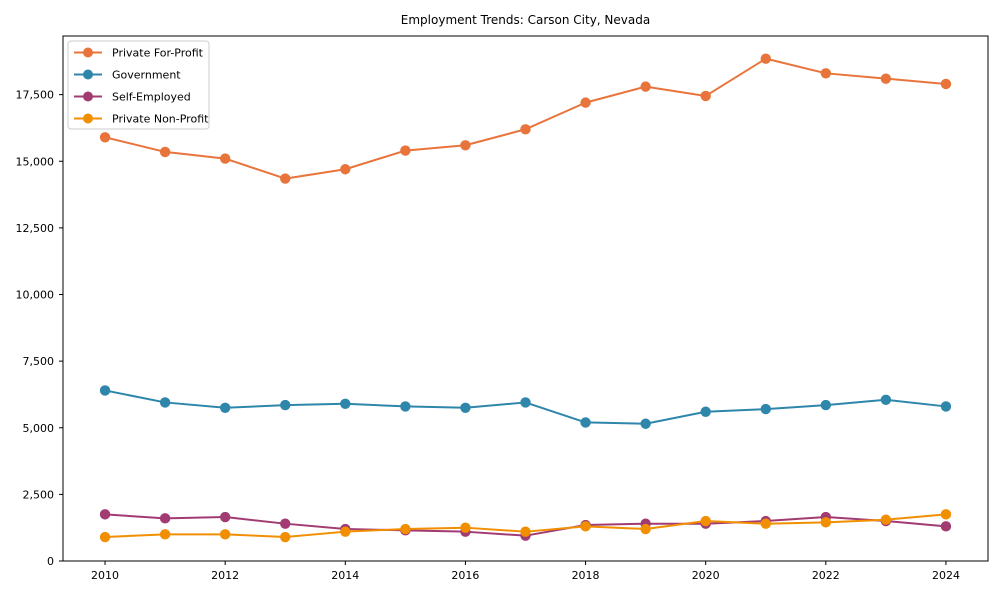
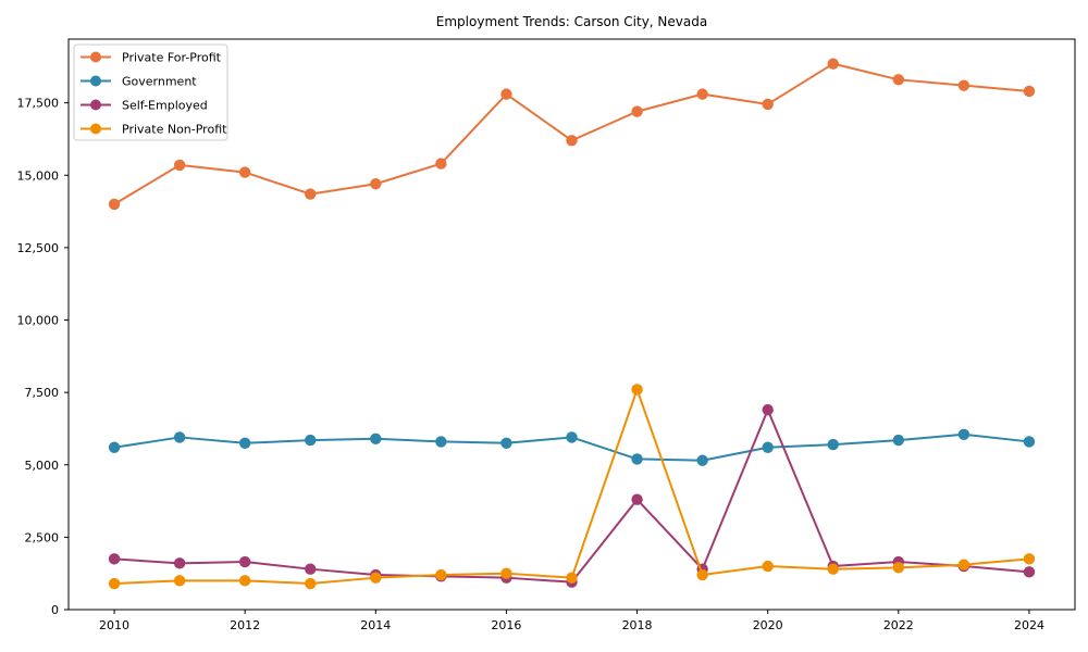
Private For-Profit/2010: 15900 -> 14000
Government/2010: 6400 -> 5600
Private For-Profit/2016: 15600 -> 17800
Self-Employed/2018: 1400 -> 3800
Private Non-Profit/2018: 1300 -> 7600
Self-Employed/2020: 1400 -> 6900
